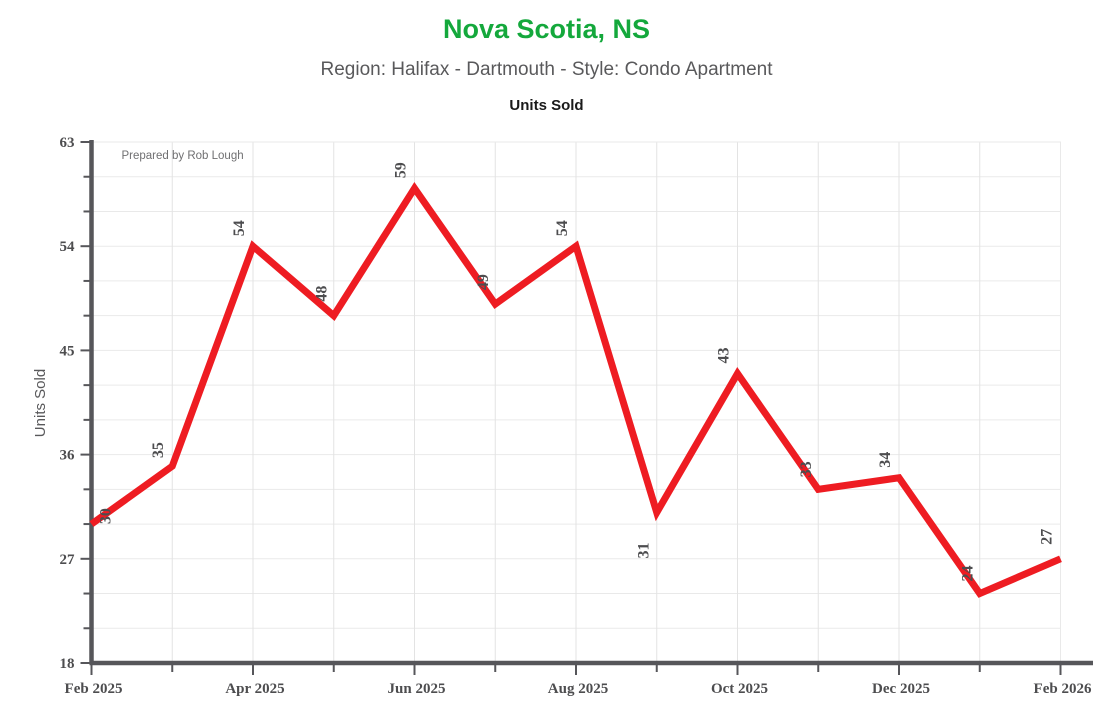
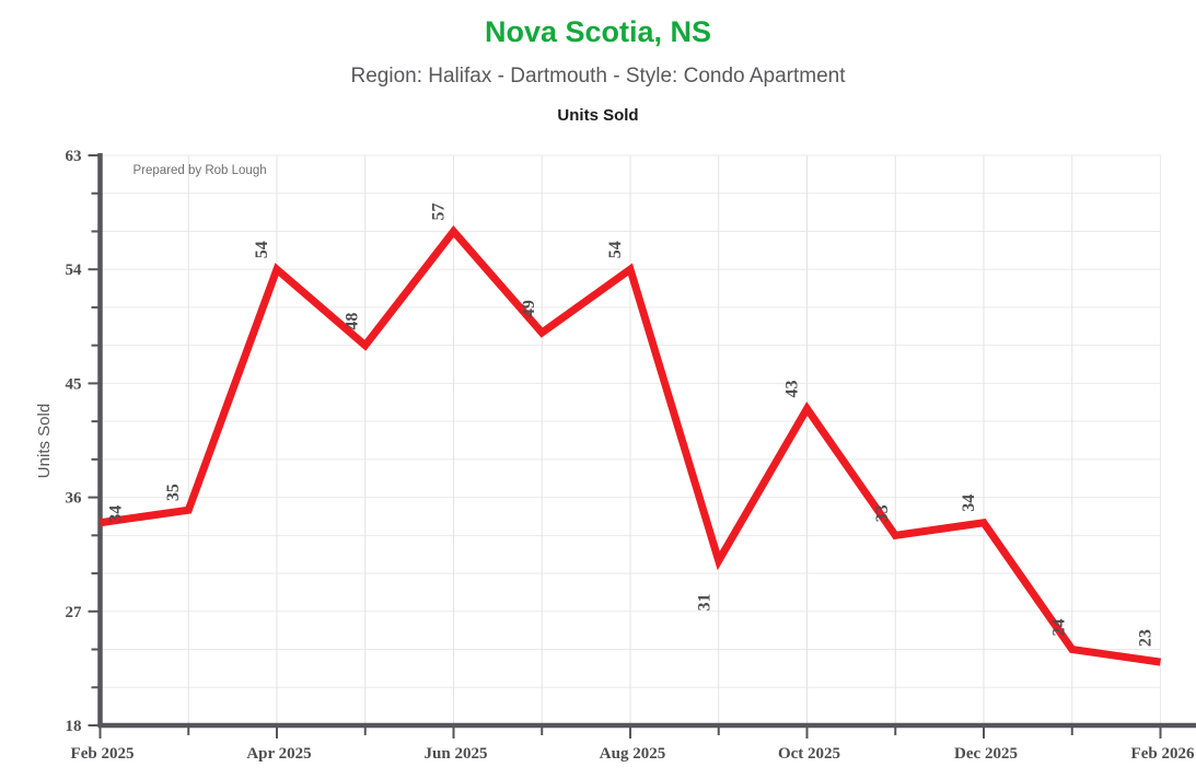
Feb 2025: 30 -> 34
Jun 2025: 59 -> 57
Feb 2026: 27 -> 23
